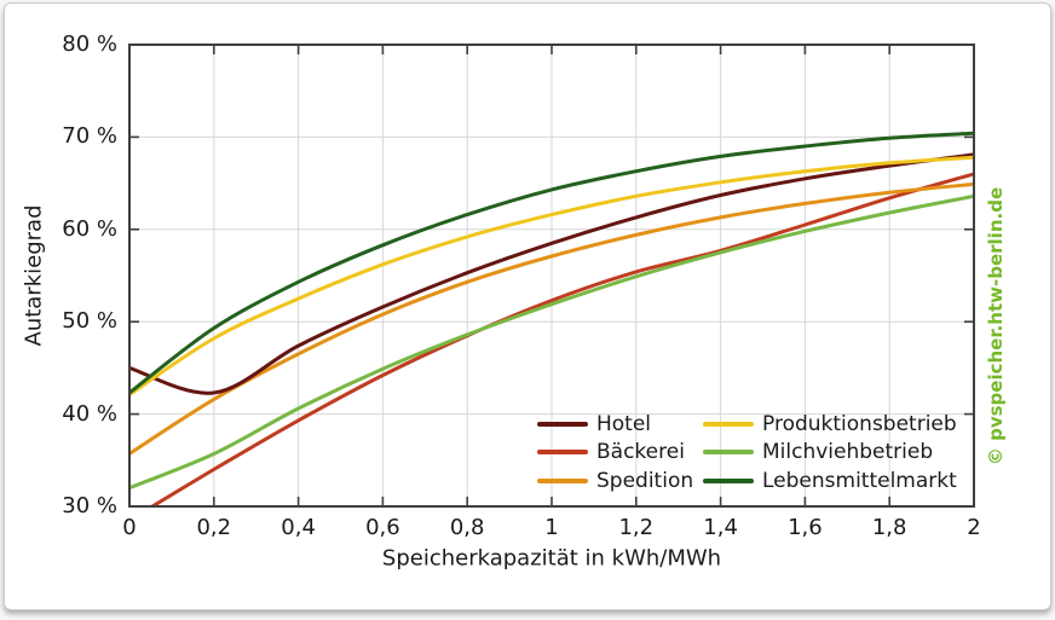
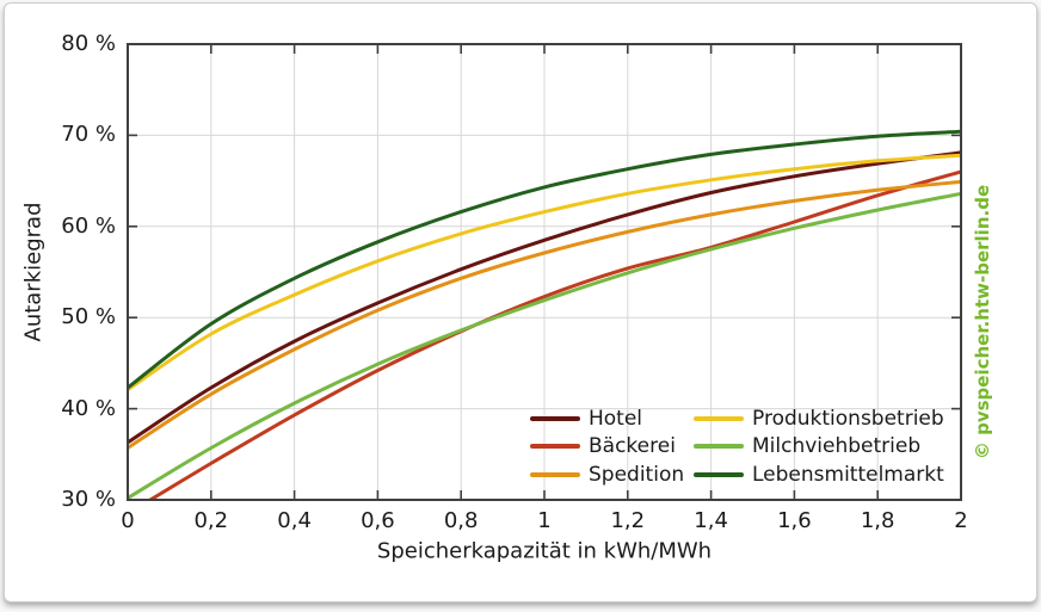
Hotel/0: 45% -> 36%
Milchviehbetrieb/0: 32% -> 30%
